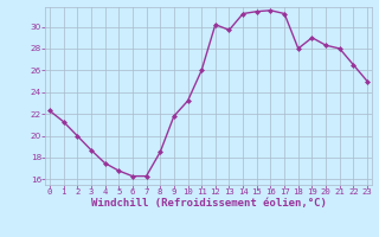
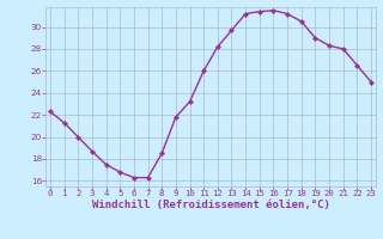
12: 30.2 -> 28.2
18: 28.0 -> 30.5
